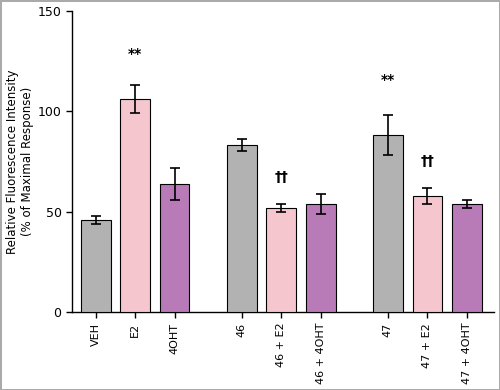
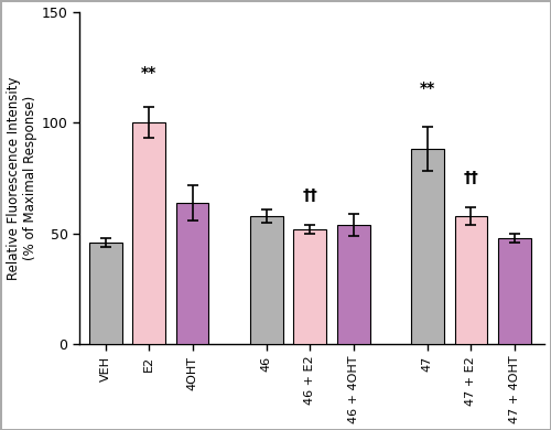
E2: 106 -> 100
46: 83 -> 58
47 + 4OHT: 54 -> 48
